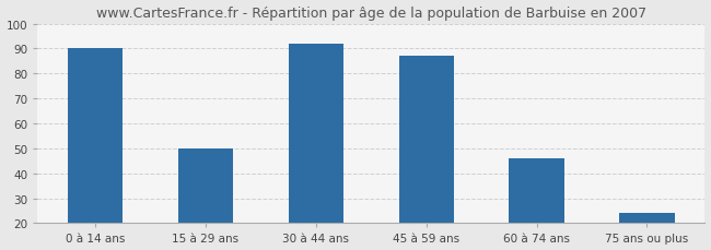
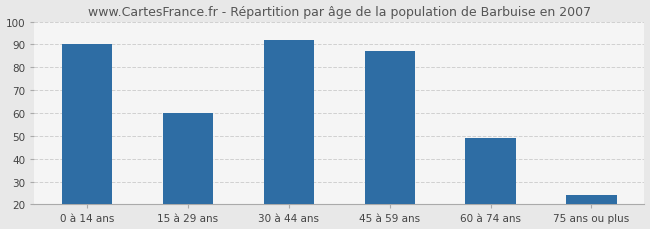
15 à 29 ans: 50 -> 60
60 à 74 ans: 46 -> 49
